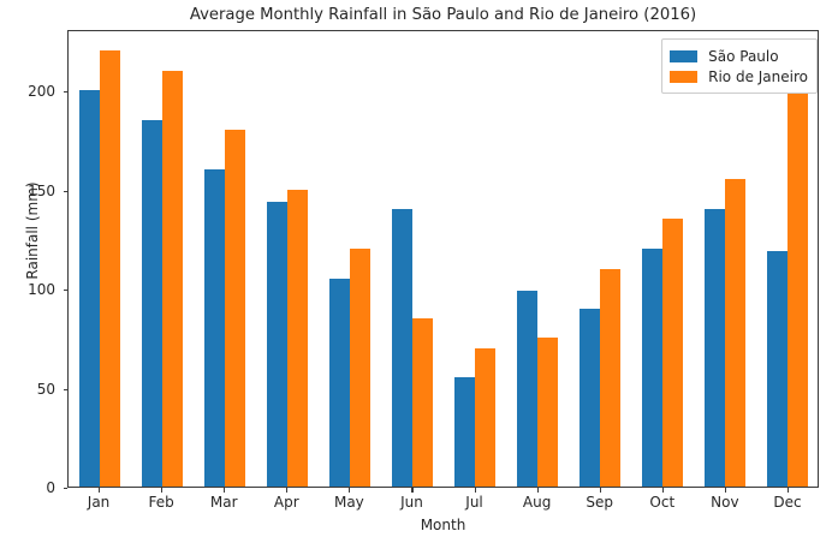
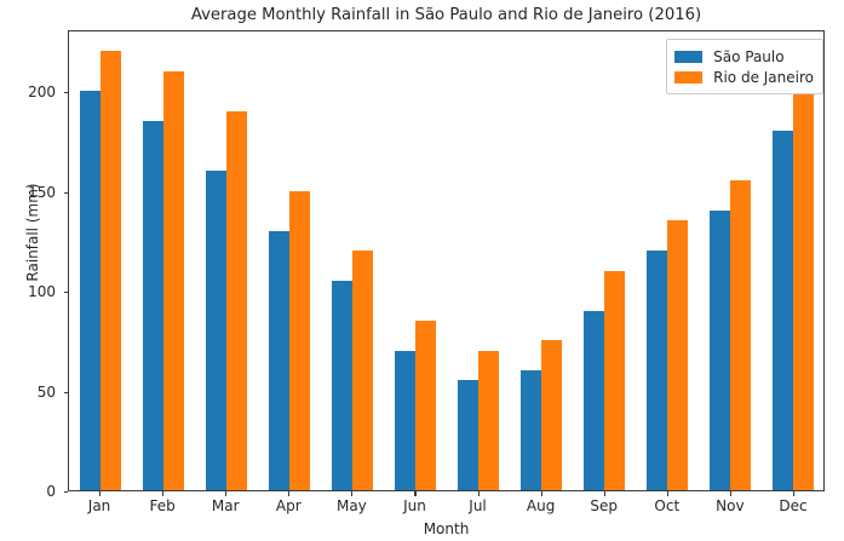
Rio de Janeiro/Mar: 180 -> 190
São Paulo/Apr: 144 -> 130
São Paulo/Jun: 140 -> 70
São Paulo/Aug: 99 -> 60
São Paulo/Dec: 119 -> 180
